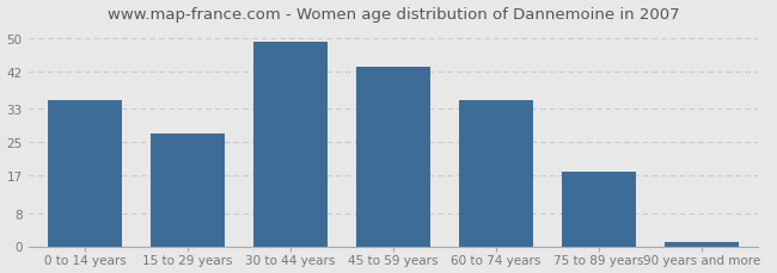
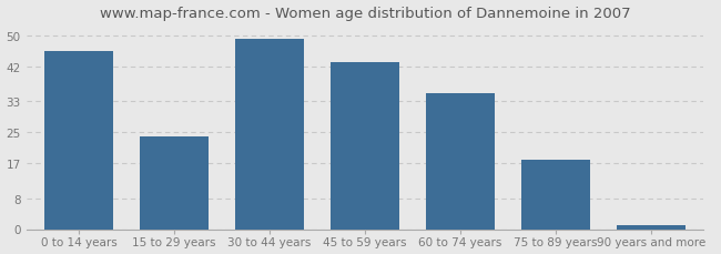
0 to 14 years: 35 -> 46
15 to 29 years: 27 -> 24
